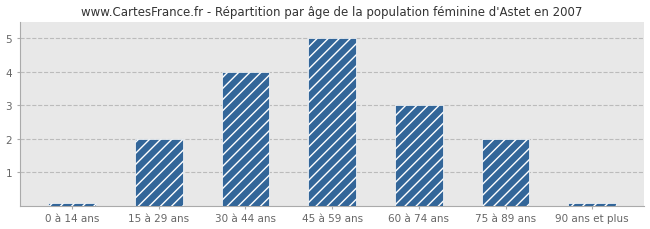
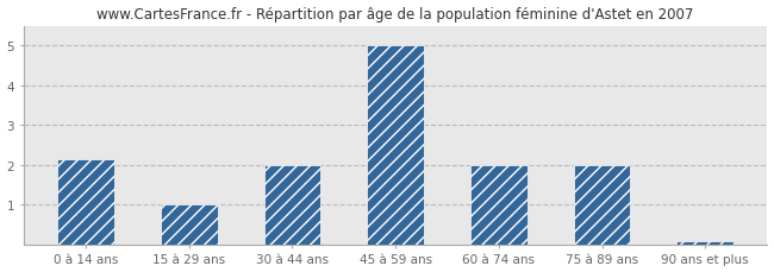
0 à 14 ans: 0.08 -> 2.15
15 à 29 ans: 2.00 -> 1.00
30 à 44 ans: 4.00 -> 2.00
60 à 74 ans: 3.00 -> 2.00
